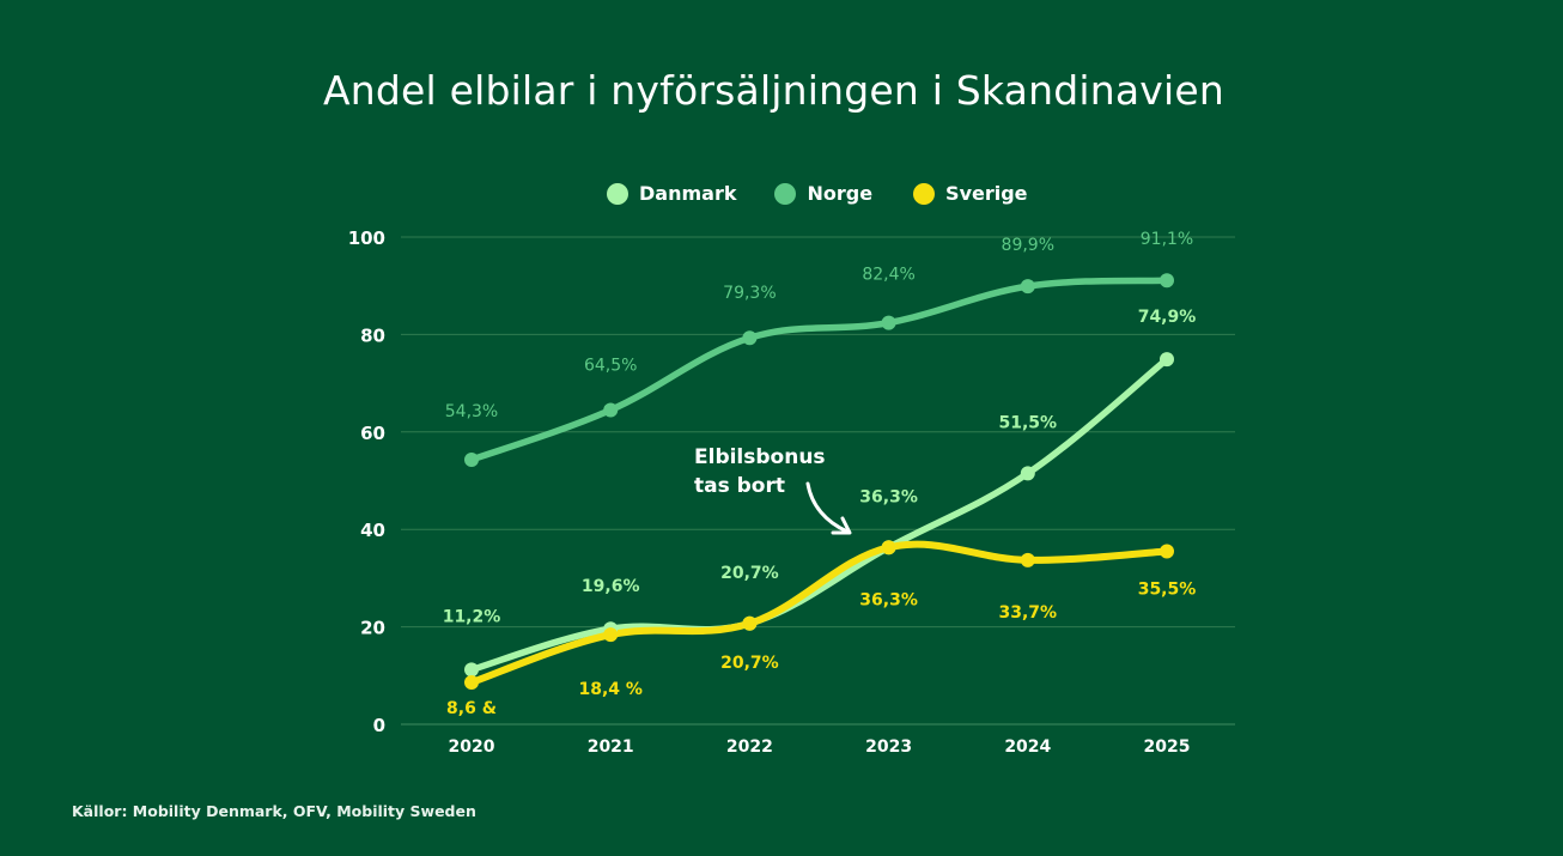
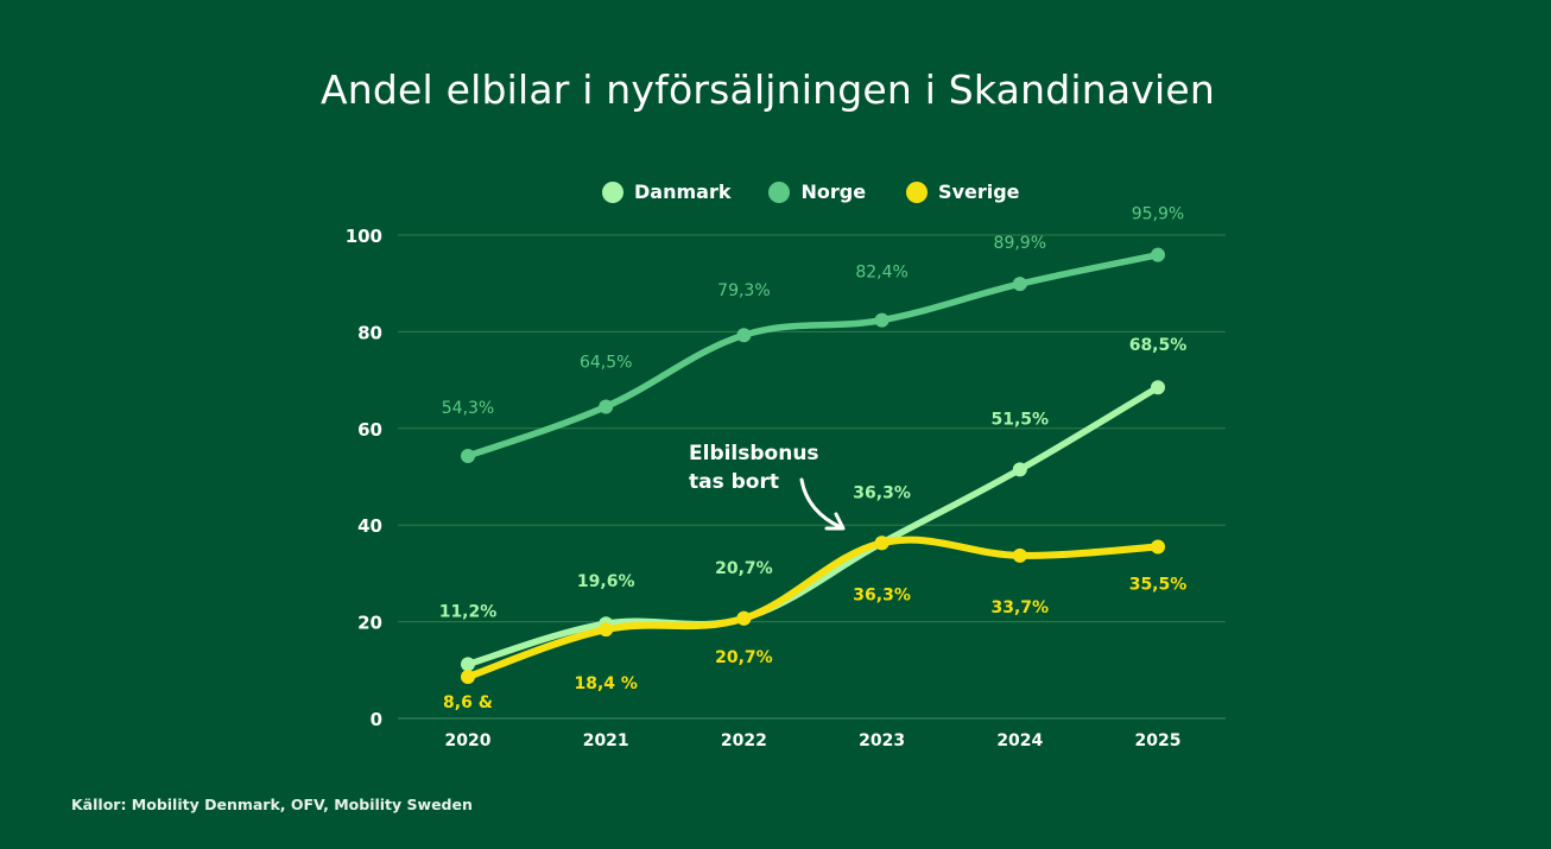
Danmark/2025: 74,9% -> 68,5%
Norge/2025: 91,1% -> 95,9%
